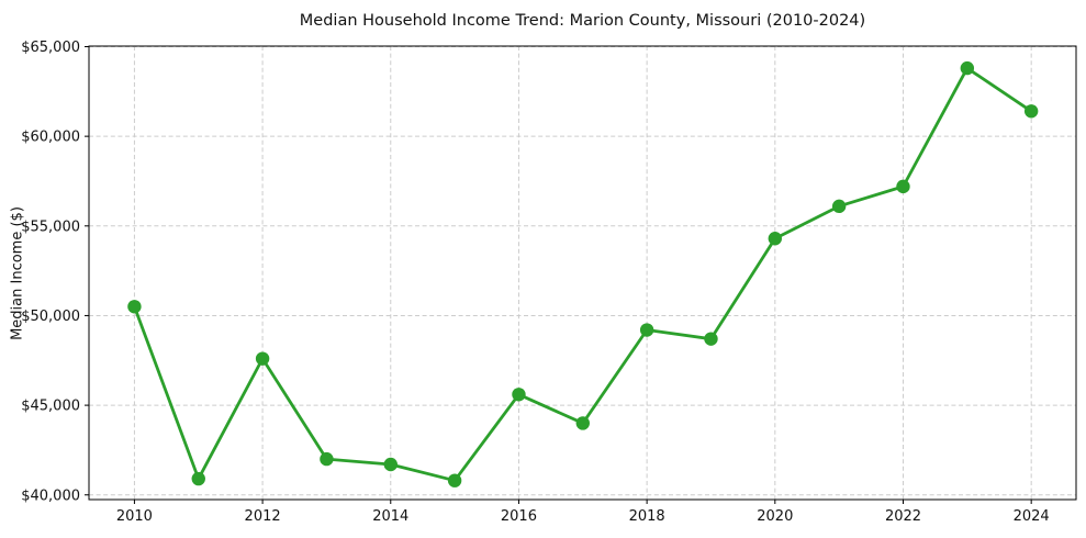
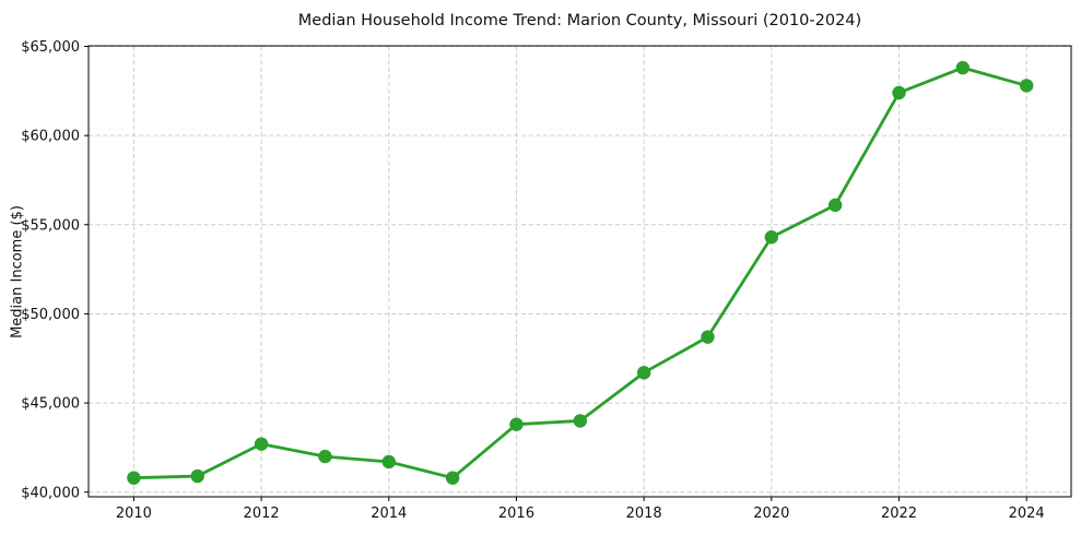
2010: $50500 -> $40800
2012: $47600 -> $42700
2016: $45600 -> $43800
2018: $49200 -> $46700
2022: $57200 -> $62400
2024: $61400 -> $62800
